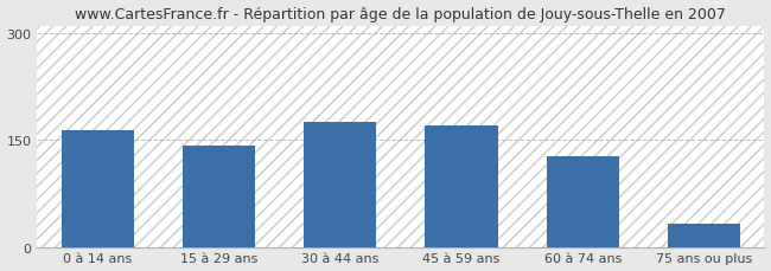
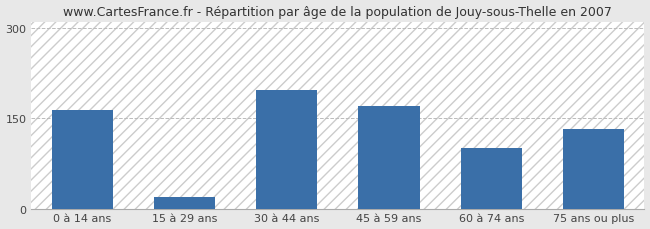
15 à 29 ans: 141 -> 20
30 à 44 ans: 175 -> 196
60 à 74 ans: 127 -> 100
75 ans ou plus: 32 -> 132
